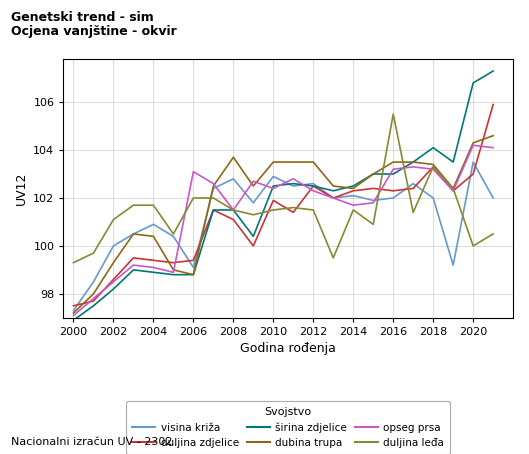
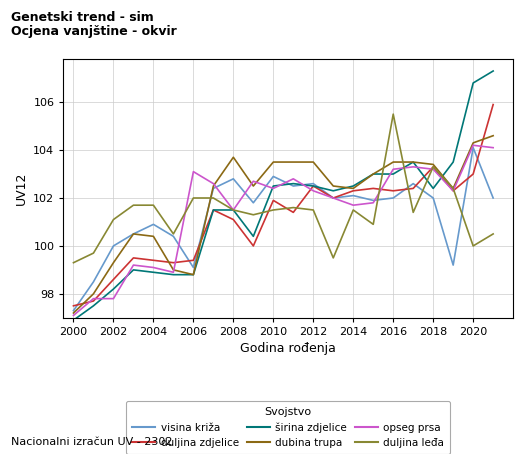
opseg prsa/2002: 98.5 -> 97.8
širina zdjelice/2018: 104.1 -> 102.4
visina križa/2020: 103.5 -> 104.1
